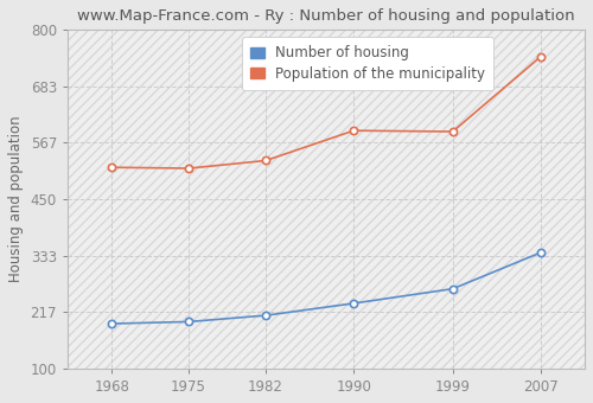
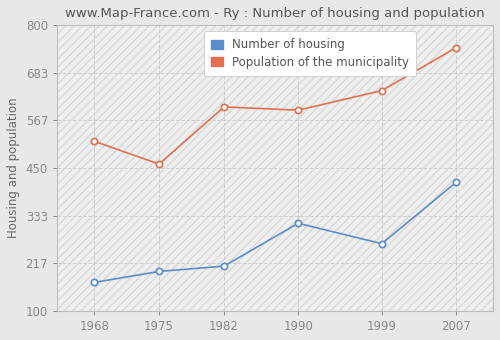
Number of housing/1968: 193 -> 170
Population of the municipality/1975: 514 -> 460
Population of the municipality/1982: 530 -> 600
Number of housing/1990: 235 -> 315
Population of the municipality/1999: 590 -> 640
Number of housing/2007: 340 -> 415
